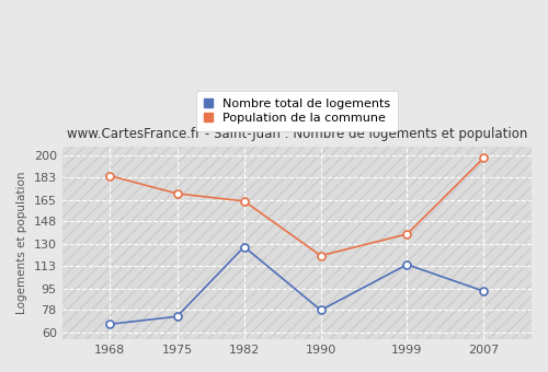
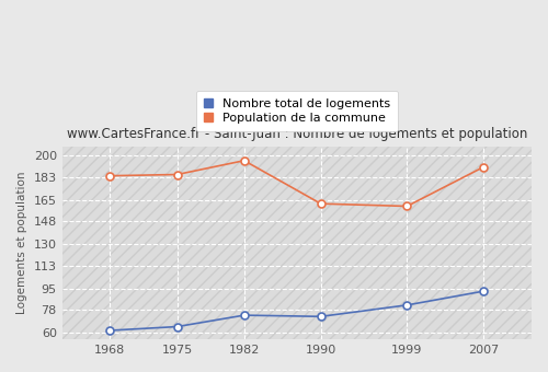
Nombre total de logements/1968: 67 -> 62
Nombre total de logements/1975: 73 -> 65
Population de la commune/1975: 170 -> 185
Nombre total de logements/1982: 128 -> 74
Population de la commune/1982: 164 -> 196
Nombre total de logements/1990: 78 -> 73
Population de la commune/1990: 121 -> 162
Nombre total de logements/1999: 114 -> 82
Population de la commune/1999: 138 -> 160
Population de la commune/2007: 198 -> 191
